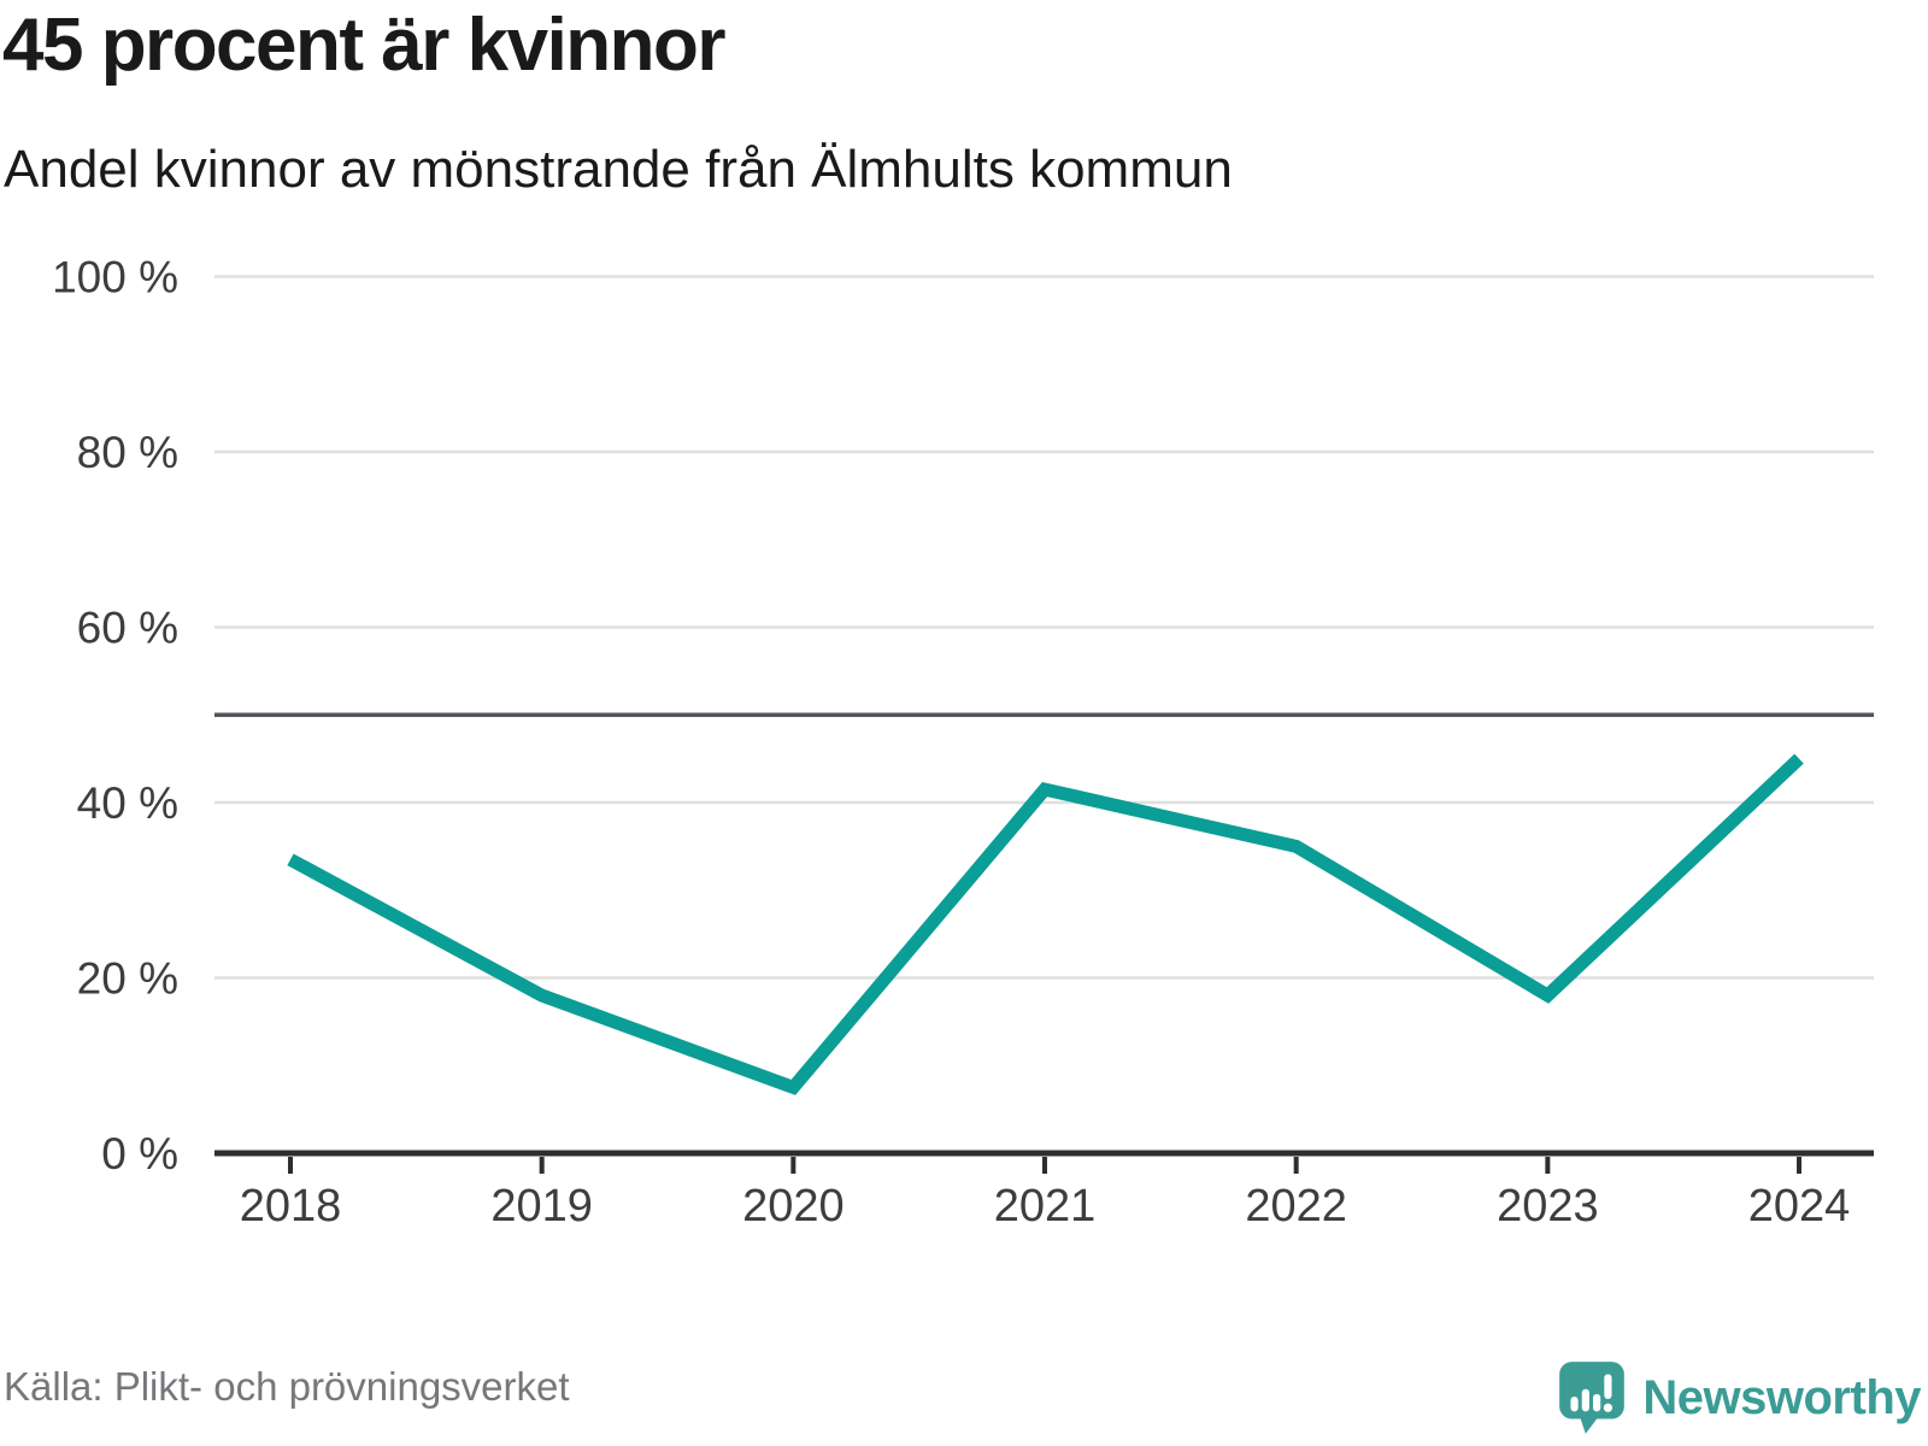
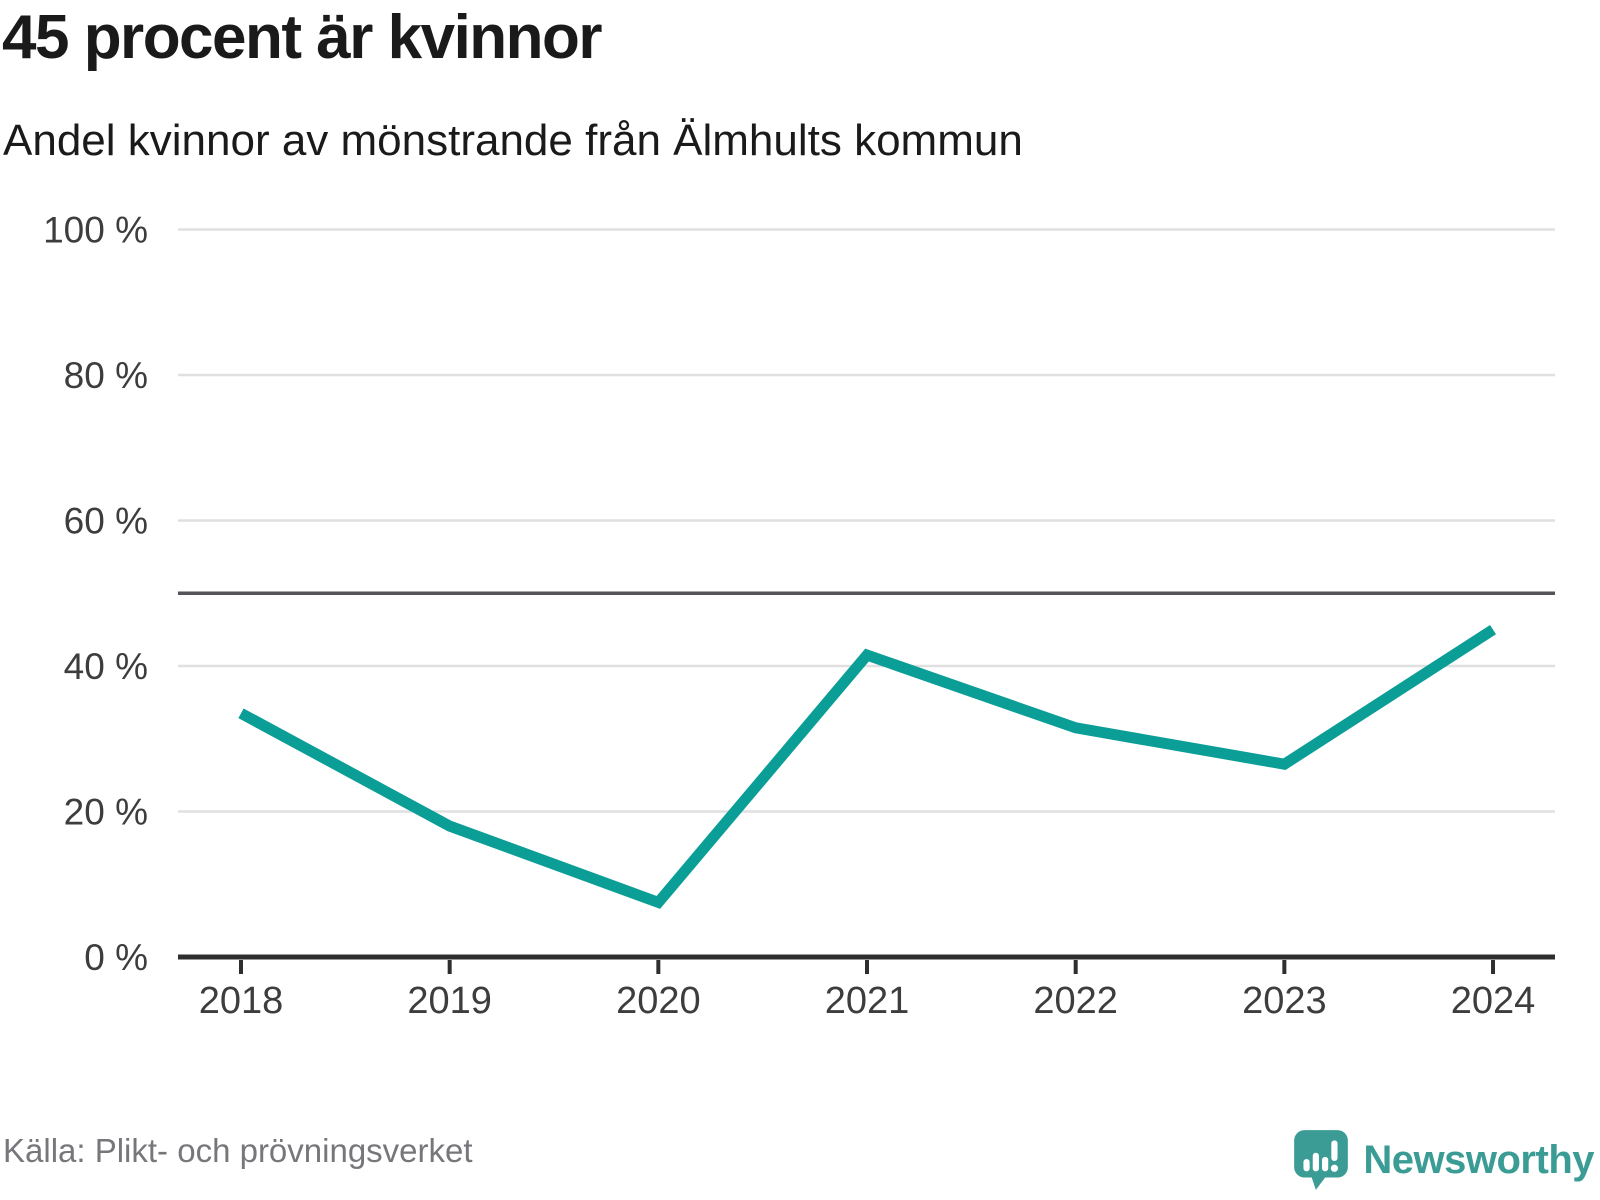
2022: 35% -> 32%
2023: 18% -> 26%
